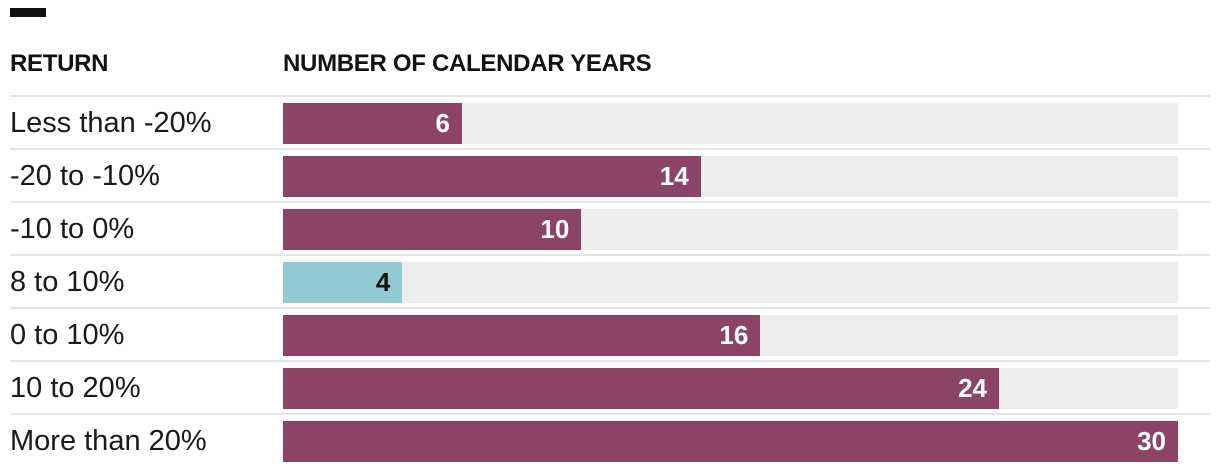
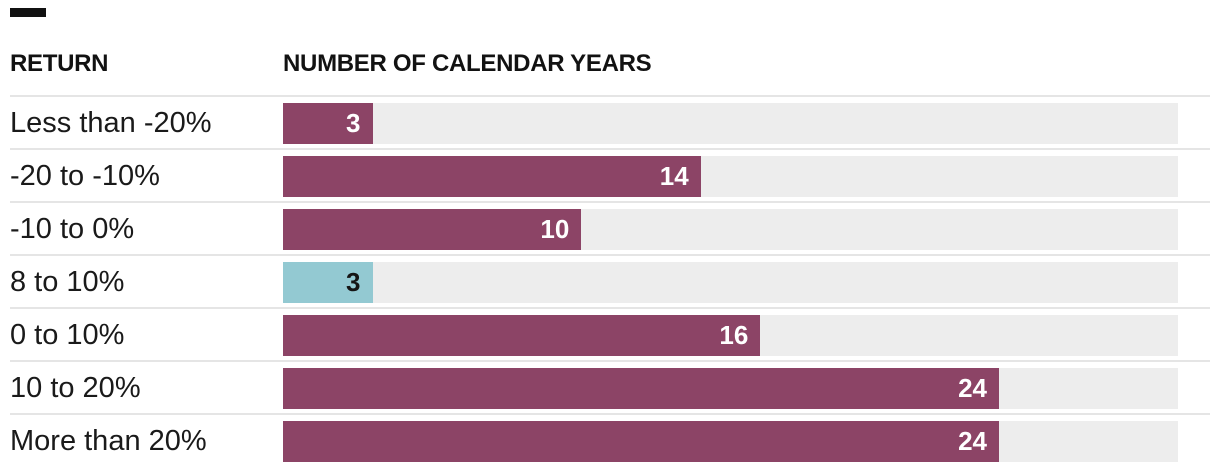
Less than -20%: 6 -> 3
8 to 10%: 4 -> 3
More than 20%: 30 -> 24
